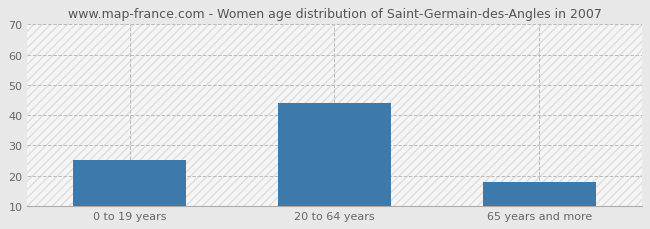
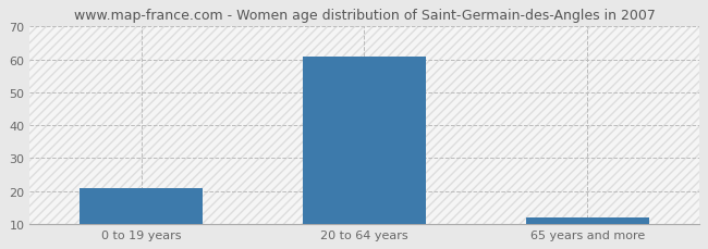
0 to 19 years: 25 -> 21
20 to 64 years: 44 -> 61
65 years and more: 18 -> 12
